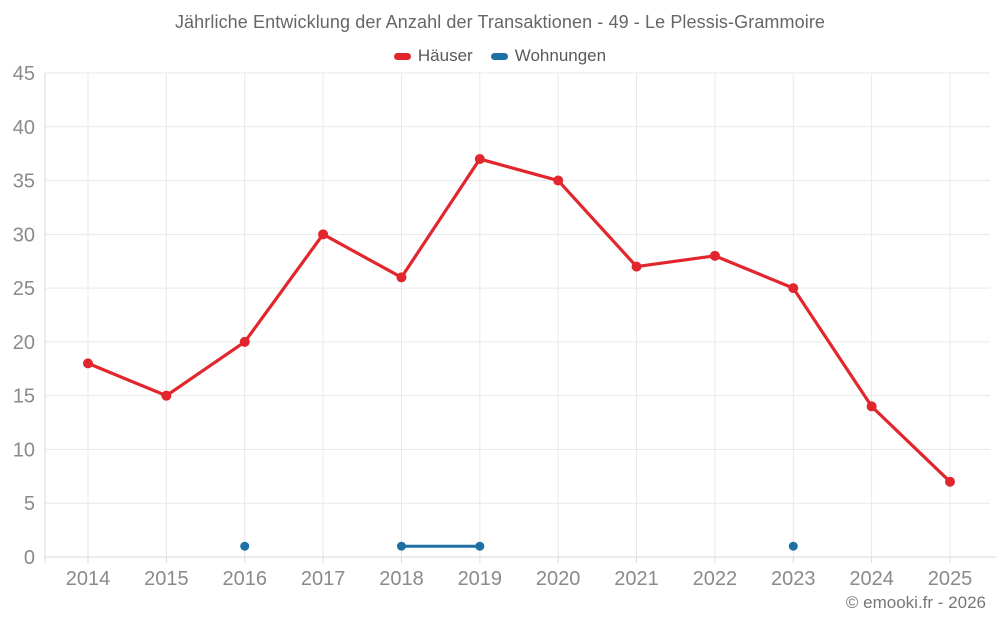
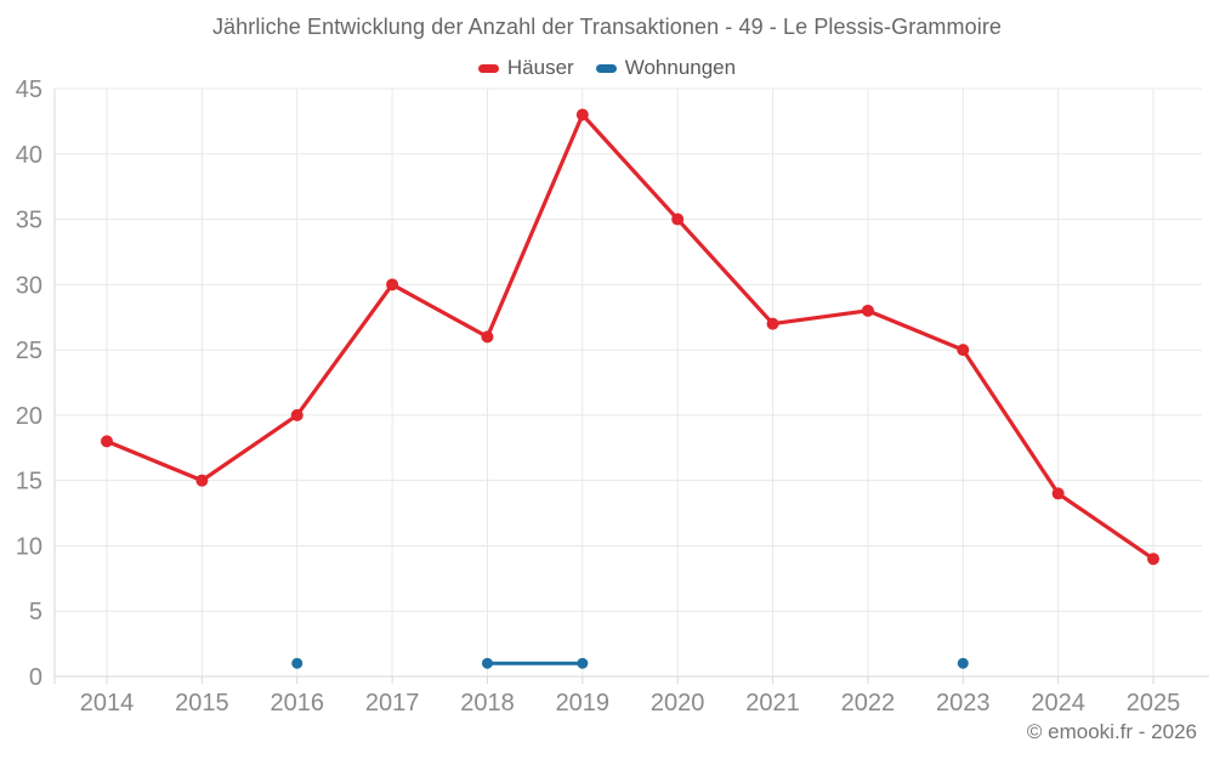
Häuser/2019: 37 -> 43
Häuser/2025: 7 -> 9
